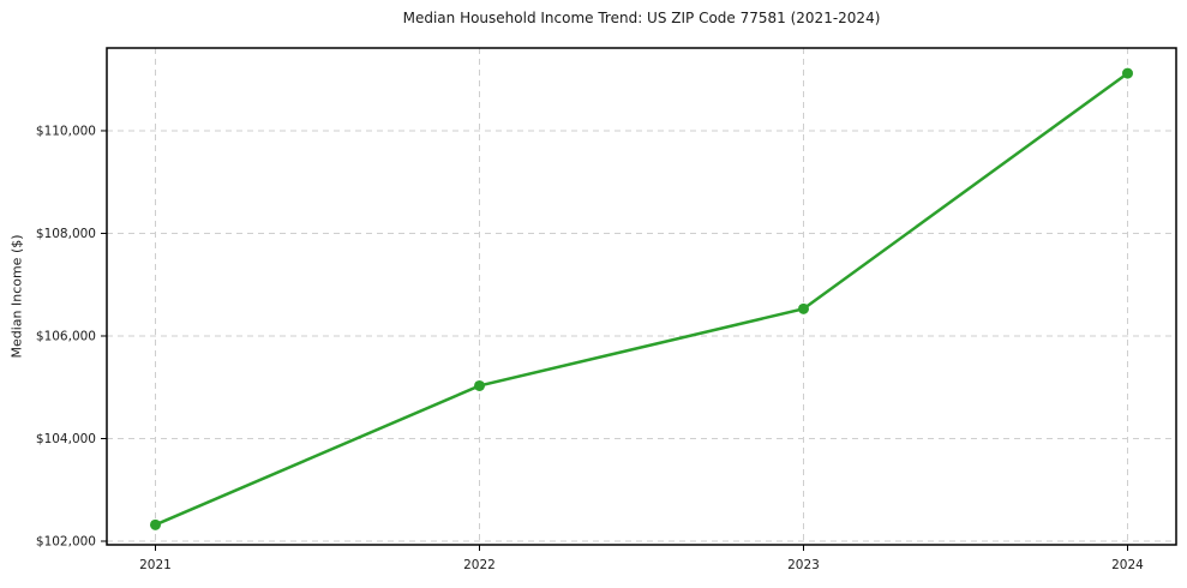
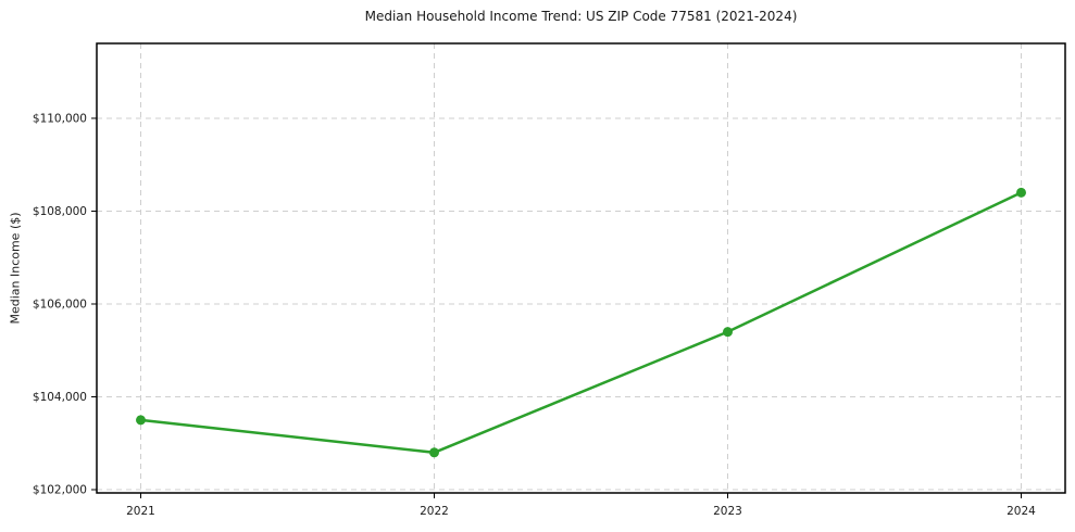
2021: $102300 -> $103500
2022: $105000 -> $102800
2023: $106500 -> $105400
2024: $111100 -> $108400
